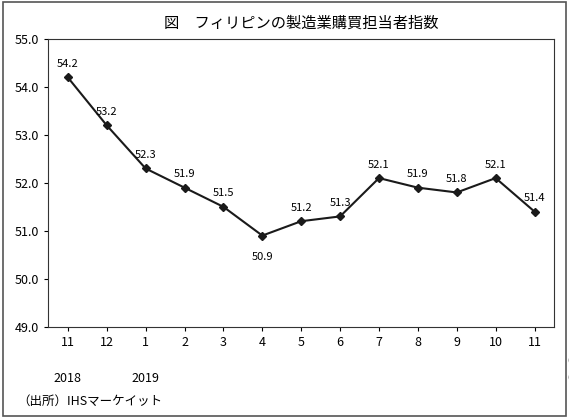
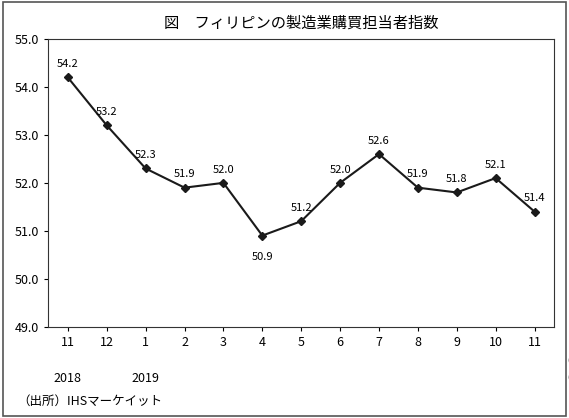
3: 51.5 -> 52.0
6: 51.3 -> 52.0
7: 52.1 -> 52.6
